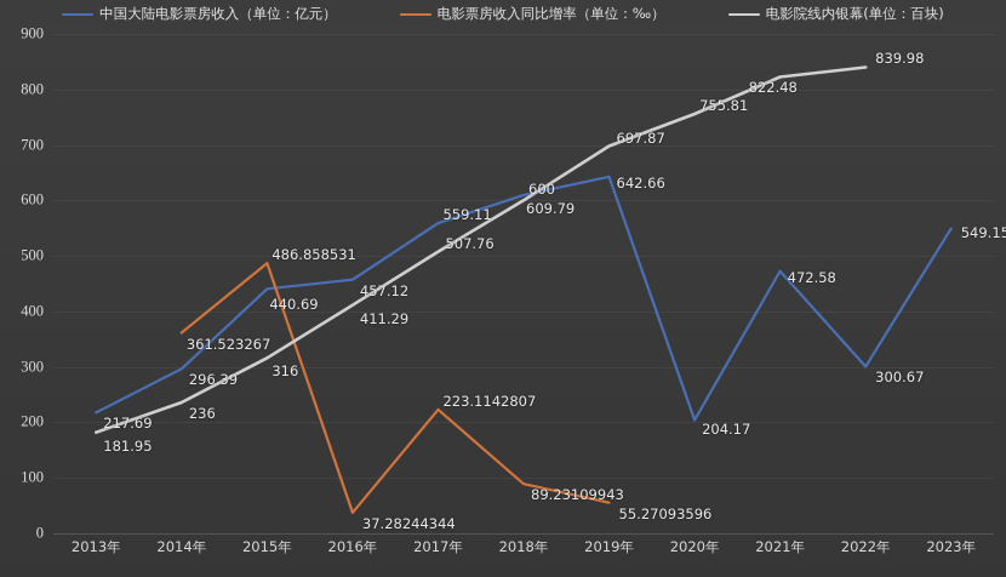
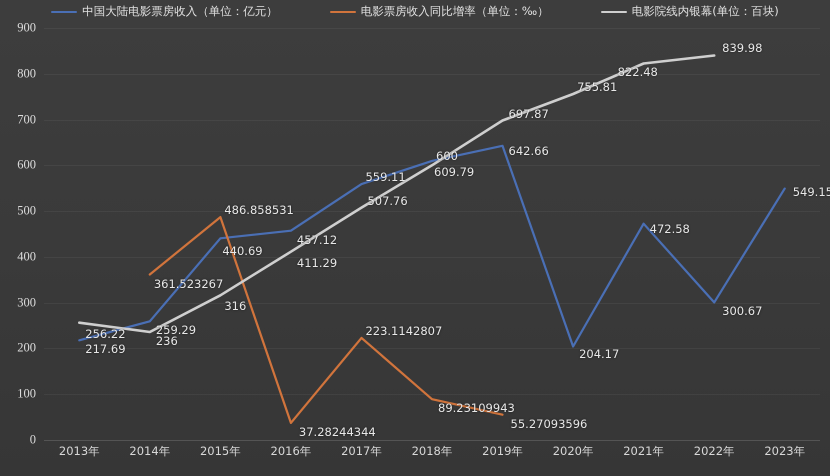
电影院线内银幕(单位：百块)/2013年: 181.95 -> 256.22
中国大陆电影票房收入（单位：亿元）/2014年: 296.39 -> 259.29
